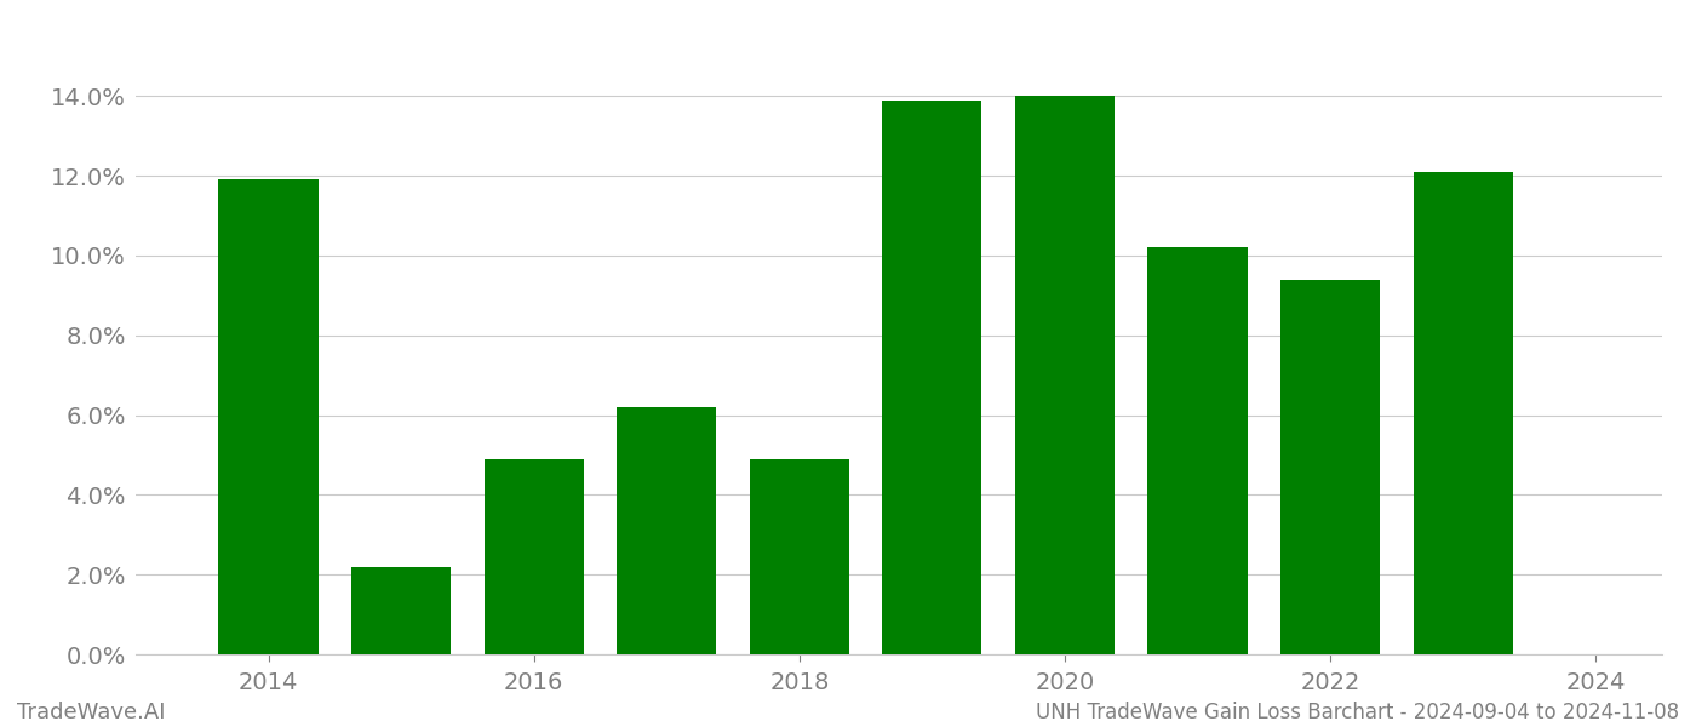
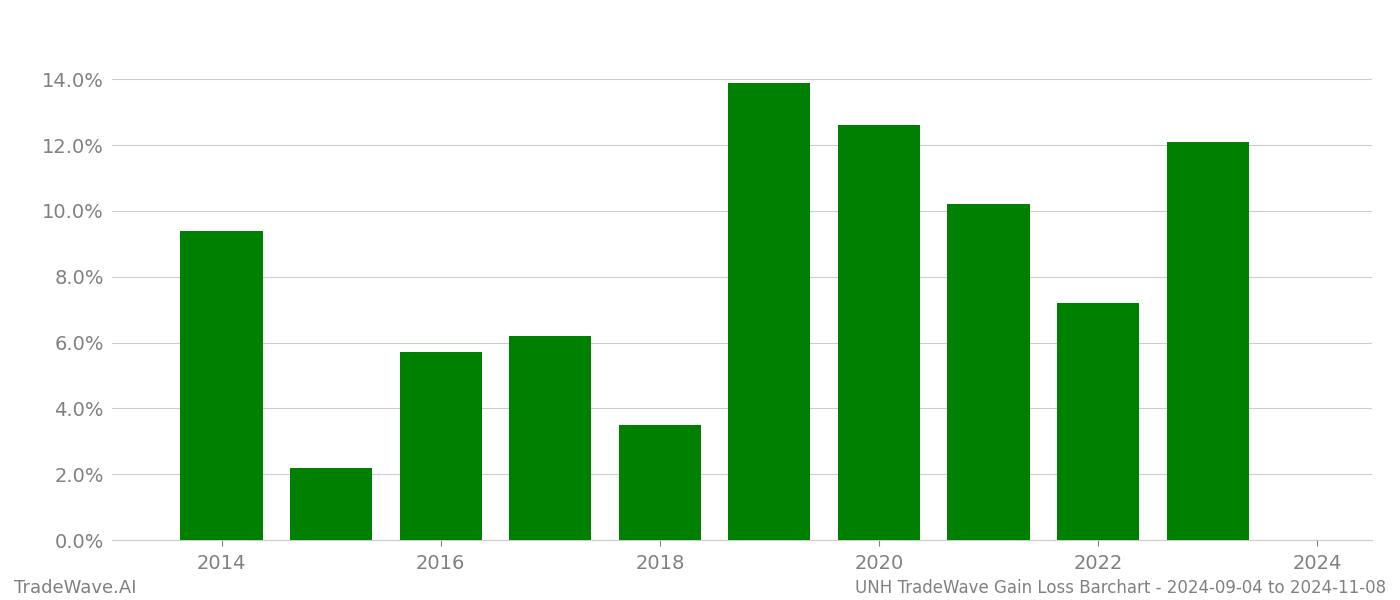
2014: 11.9% -> 9.4%
2016: 4.9% -> 5.7%
2018: 4.9% -> 3.5%
2020: 14.0% -> 12.6%
2022: 9.4% -> 7.2%
